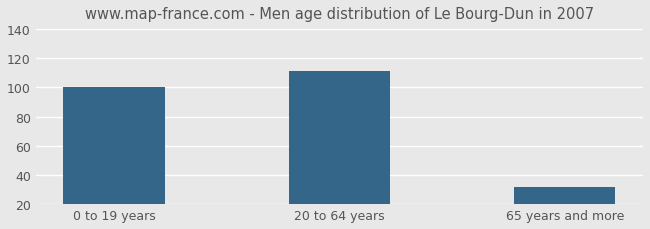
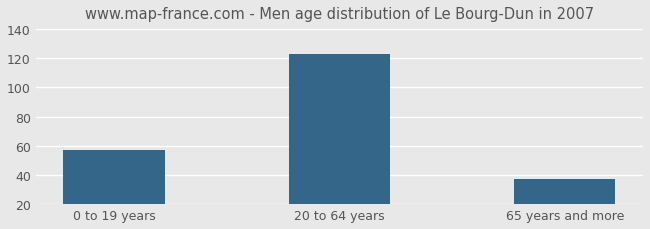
0 to 19 years: 100 -> 57
20 to 64 years: 111 -> 123
65 years and more: 32 -> 37
